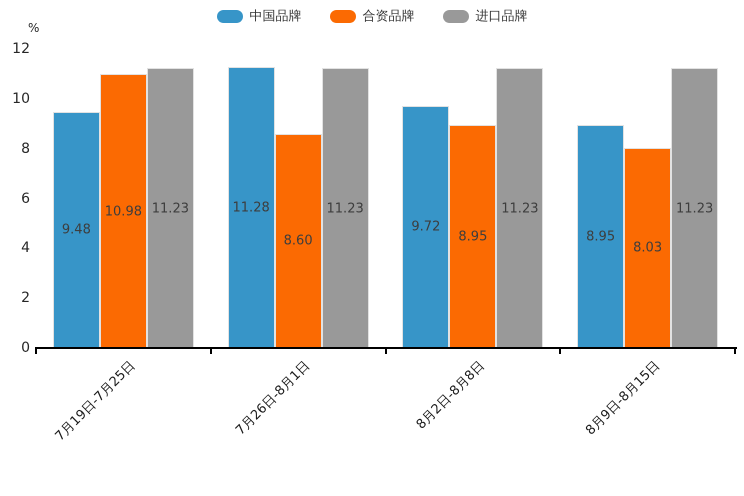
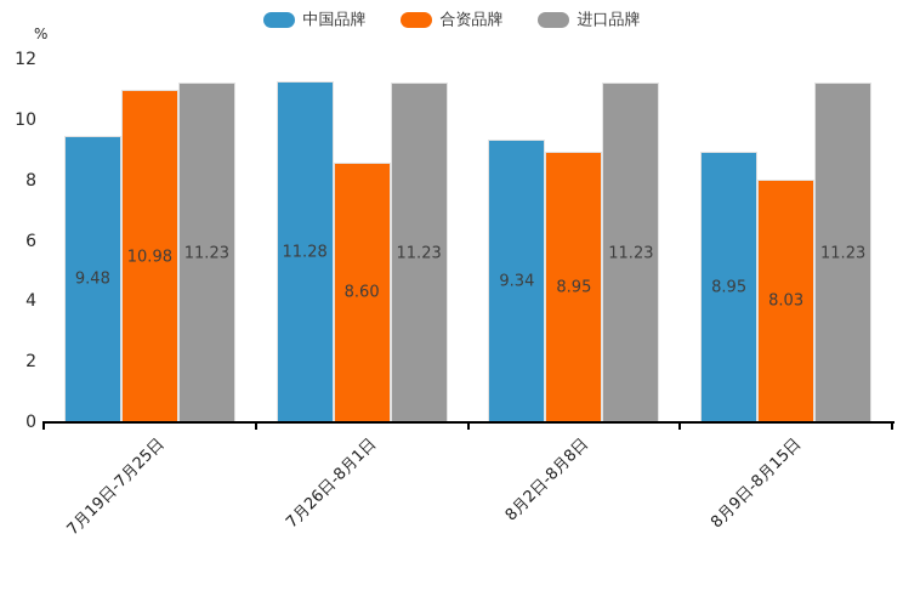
中国品牌/8月2日-8月8日: 9.72 -> 9.34
